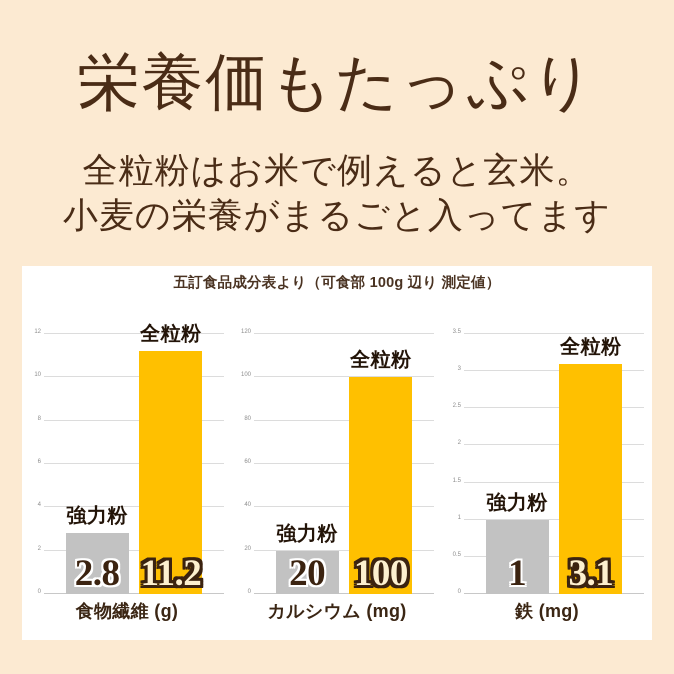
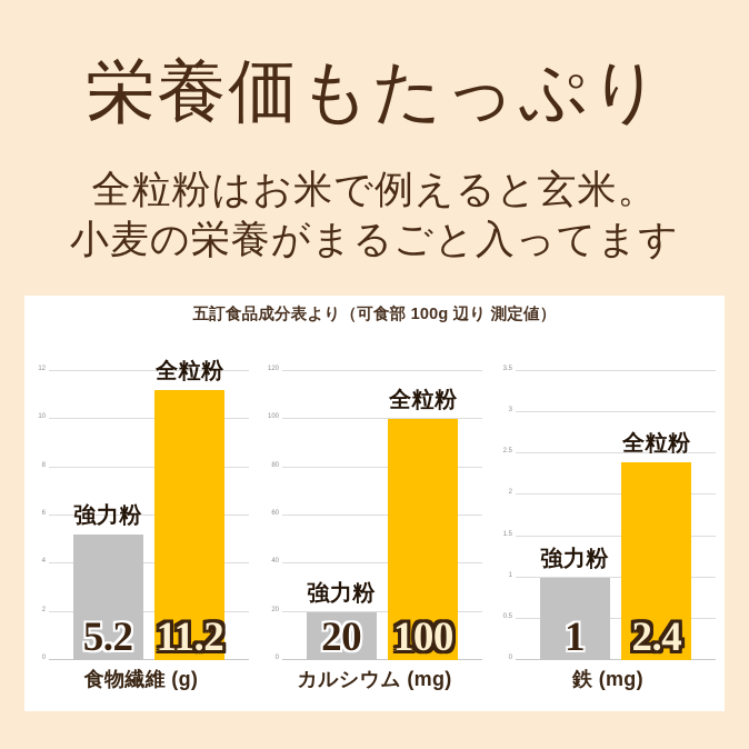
食物繊維 (g)/強力粉: 2.8 -> 5.2
鉄 (mg)/全粒粉: 3.1 -> 2.4
